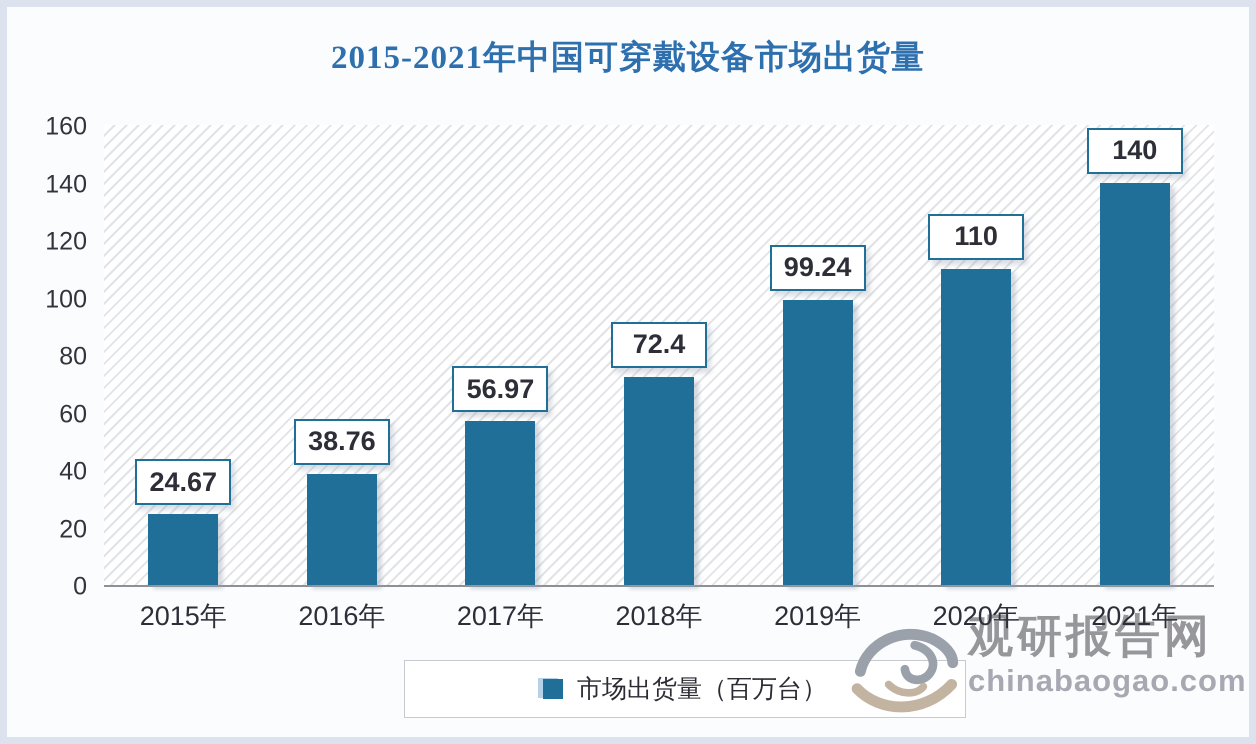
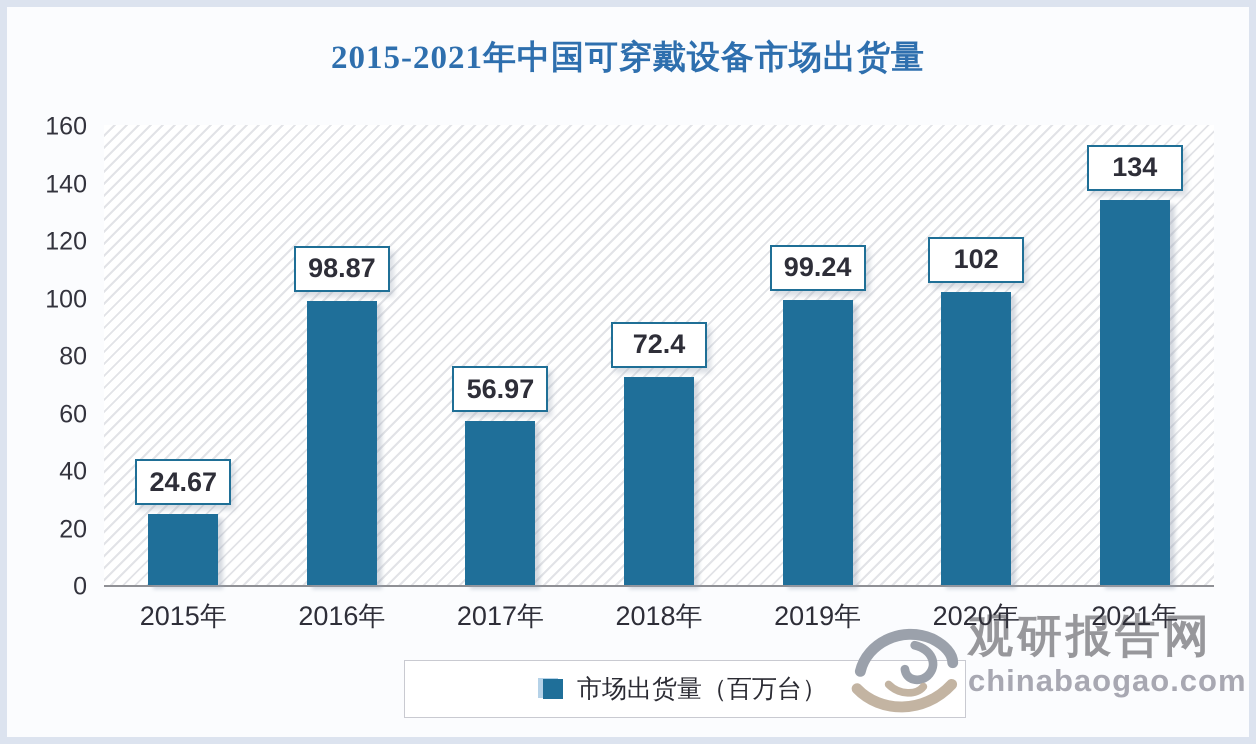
2016年: 38.76 -> 98.87
2020年: 110 -> 102
2021年: 140 -> 134
